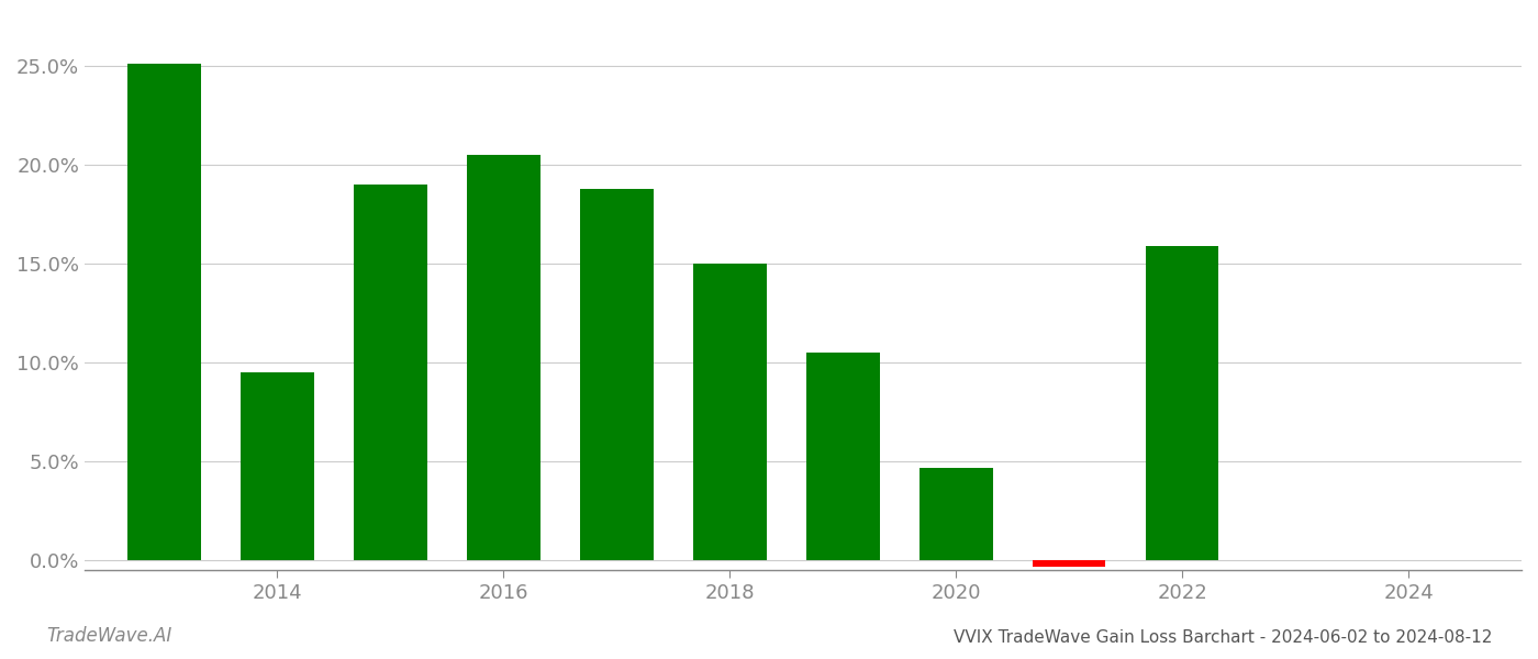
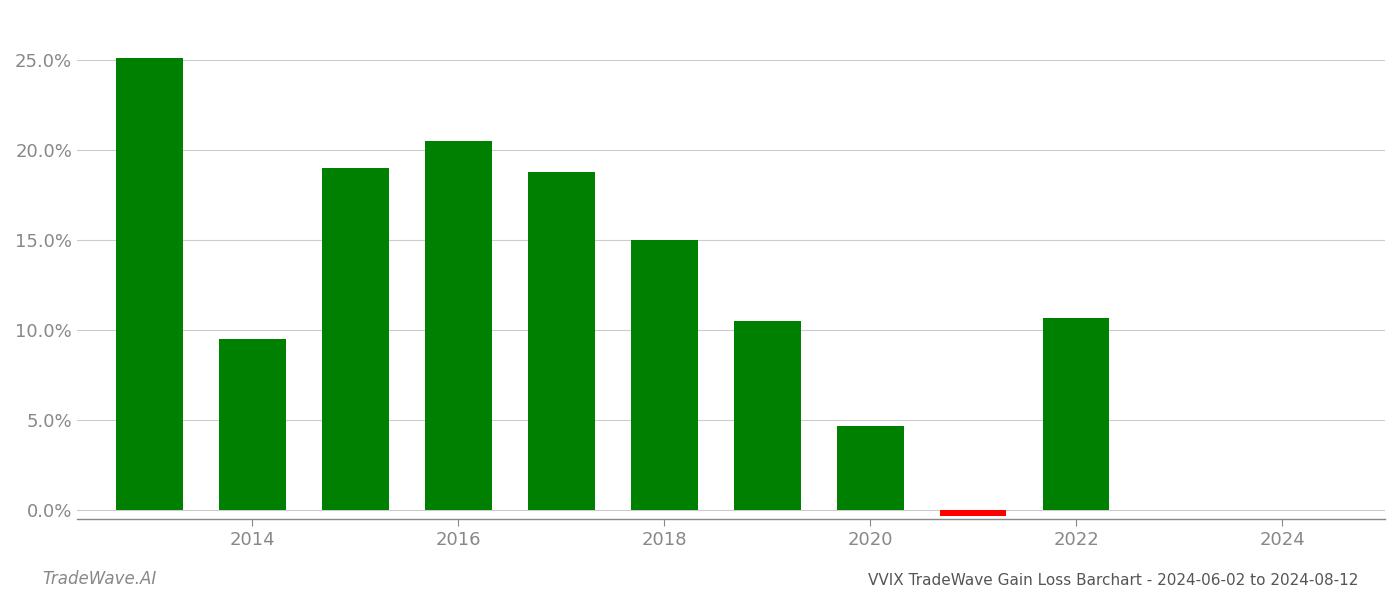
2022: 15.9% -> 10.7%
